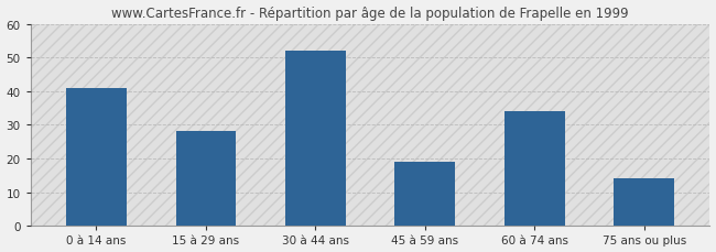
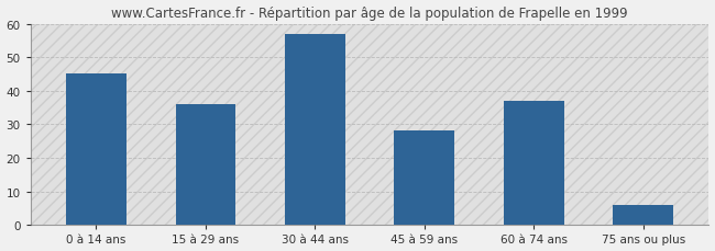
0 à 14 ans: 41 -> 45
15 à 29 ans: 28 -> 36
30 à 44 ans: 52 -> 57
45 à 59 ans: 19 -> 28
60 à 74 ans: 34 -> 37
75 ans ou plus: 14 -> 6
